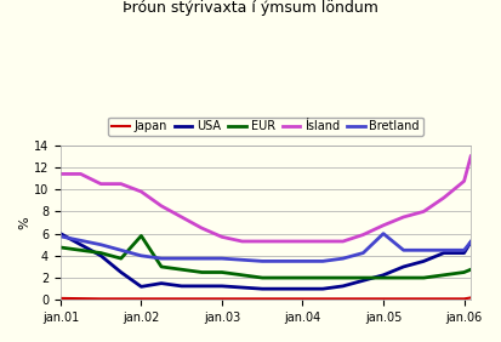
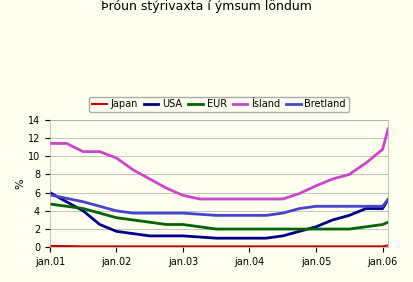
USA/jan.02: 1.2 -> 1.8
EUR/jan.02: 5.8 -> 3.2
Bretland/jan.05: 6.0 -> 4.5
